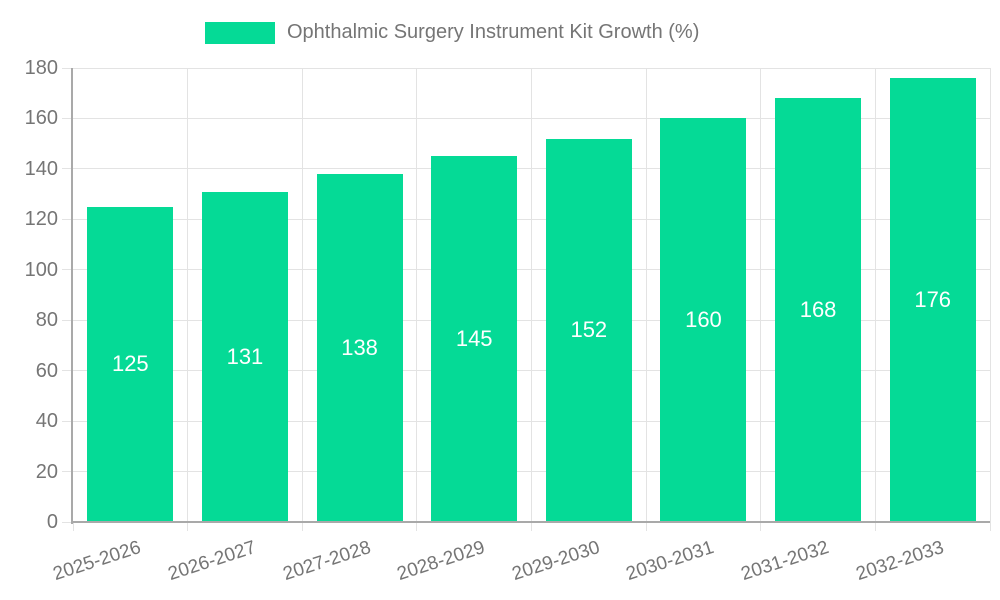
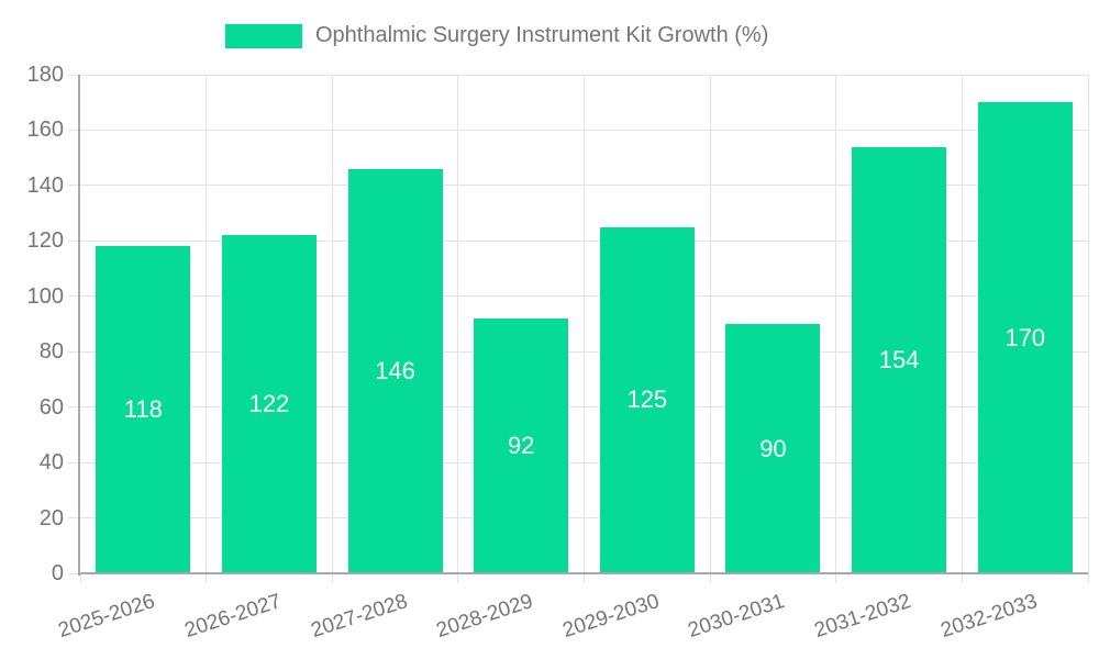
2025-2026: 125 -> 118
2026-2027: 131 -> 122
2027-2028: 138 -> 146
2028-2029: 145 -> 92
2029-2030: 152 -> 125
2030-2031: 160 -> 90
2031-2032: 168 -> 154
2032-2033: 176 -> 170
